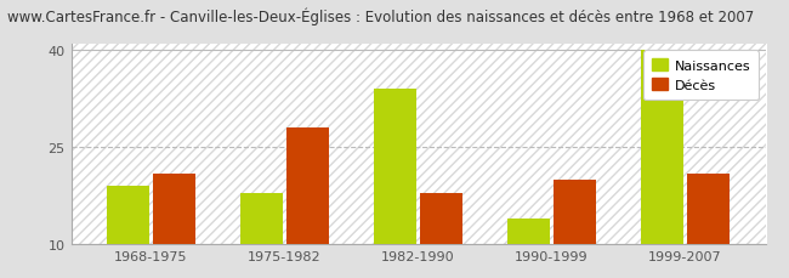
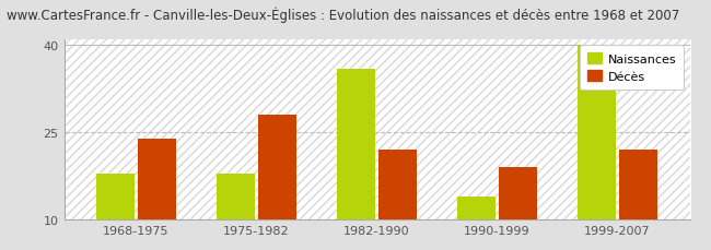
Naissances/1968-1975: 19 -> 18
Décès/1968-1975: 21 -> 24
Naissances/1982-1990: 34 -> 36
Décès/1982-1990: 18 -> 22
Décès/1990-1999: 20 -> 19
Décès/1999-2007: 21 -> 22
